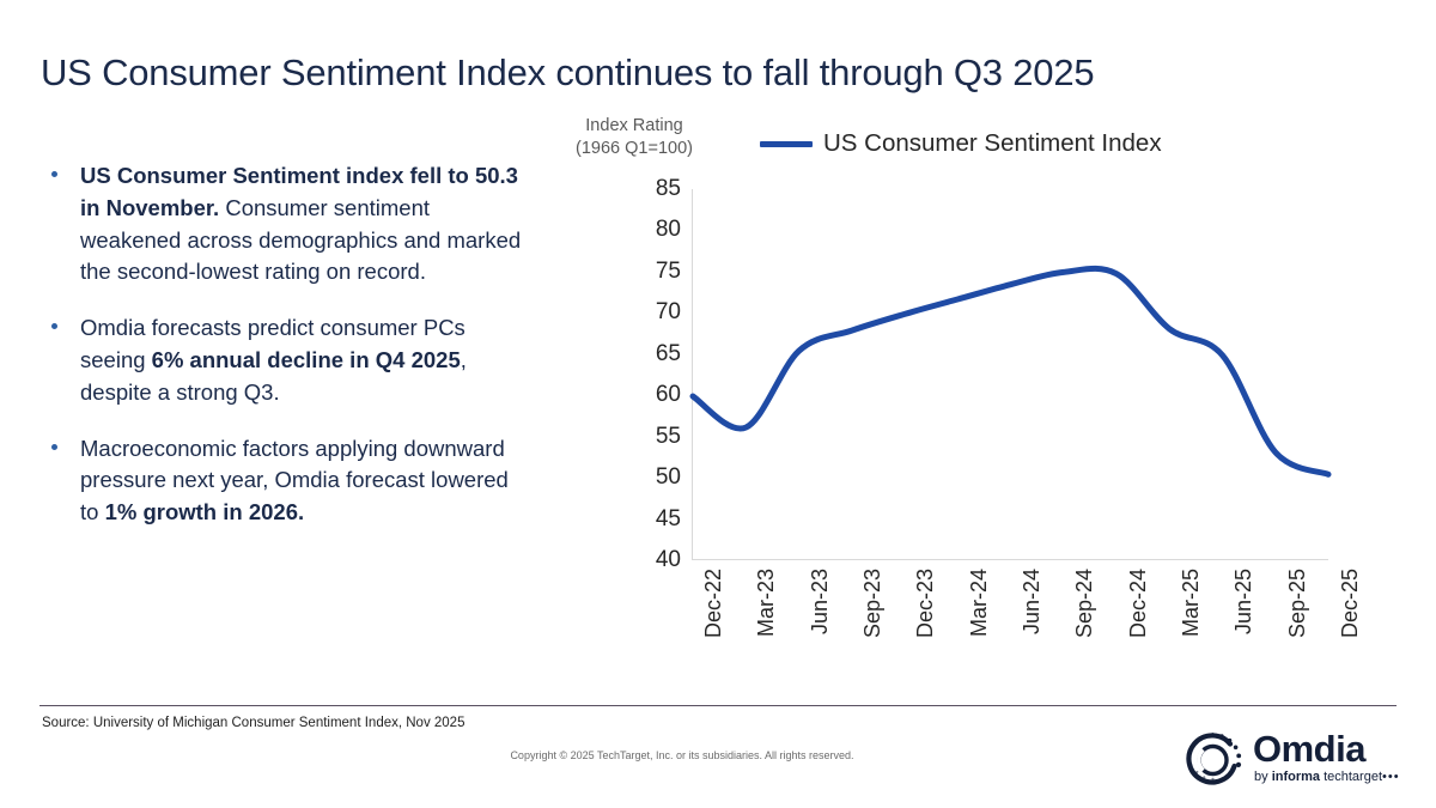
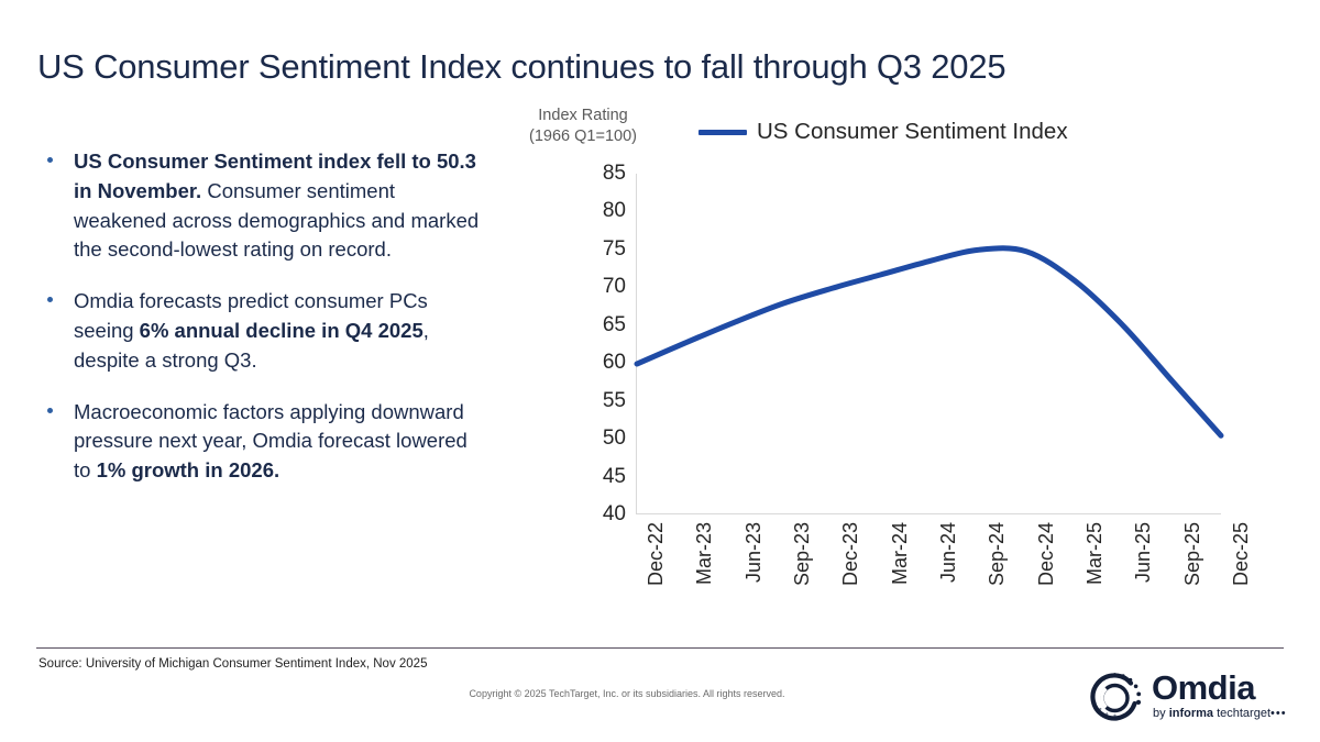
Mar-23: 56 -> 63
Mar-25: 68 -> 71
Sep-25: 53 -> 58
